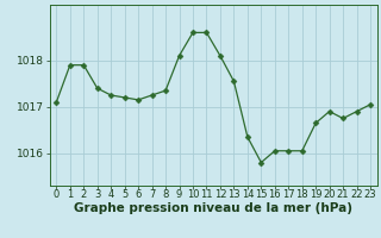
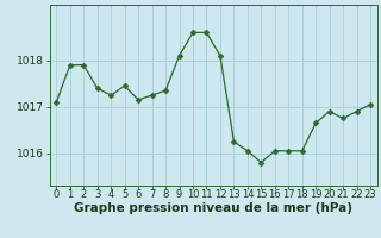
5: 1017.20 -> 1017.45
13: 1017.55 -> 1016.25
14: 1016.35 -> 1016.05
